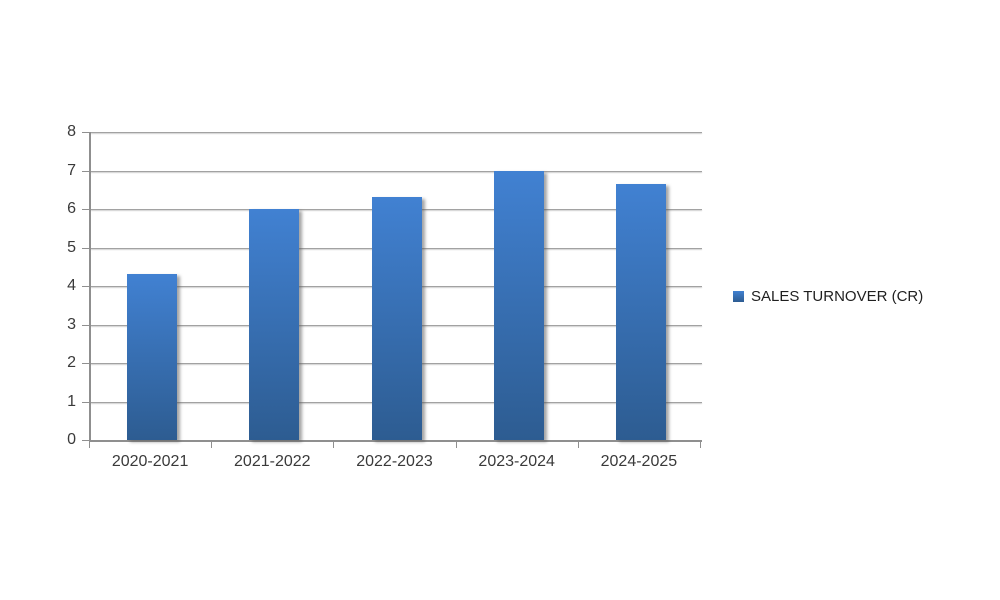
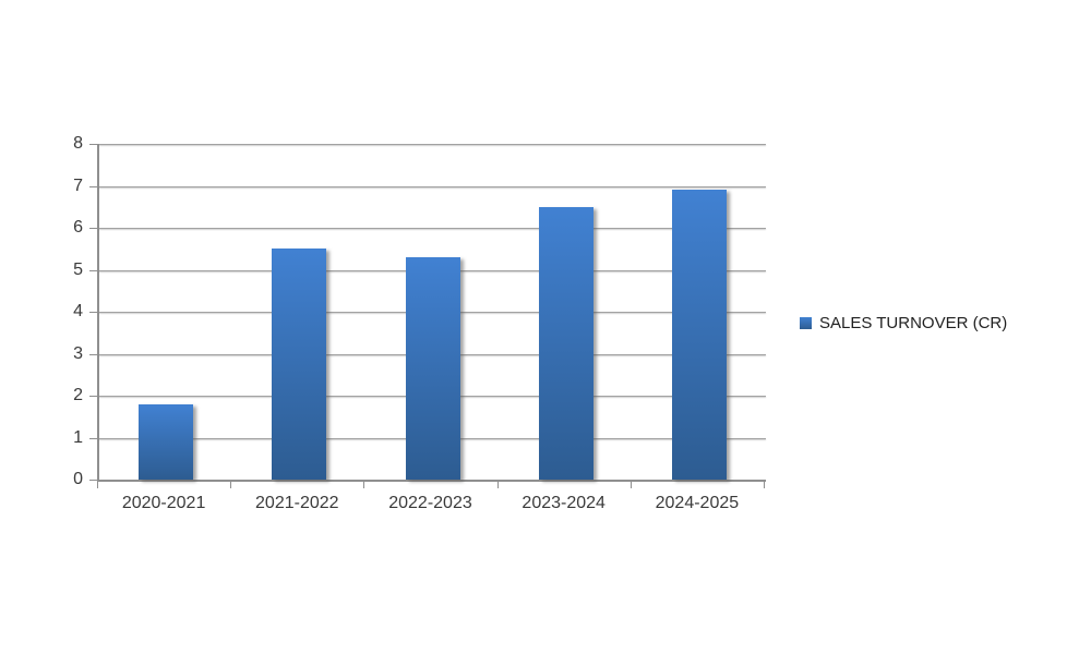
2020-2021: 4.3 -> 1.8
2021-2022: 6.0 -> 5.5
2022-2023: 6.3 -> 5.3
2023-2024: 7.0 -> 6.5
2024-2025: 6.7 -> 6.9
